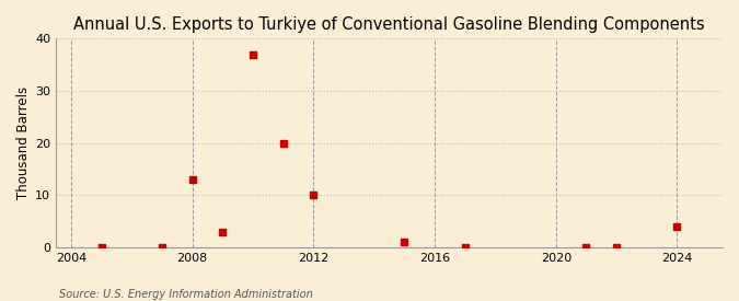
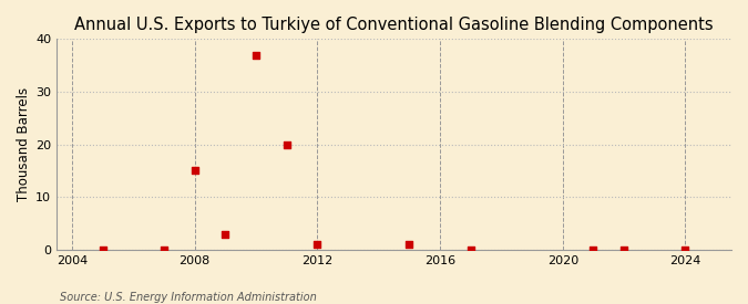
2008: 13.0 -> 15.0
2012: 10.0 -> 1.0
2024: 4.0 -> 0.1
